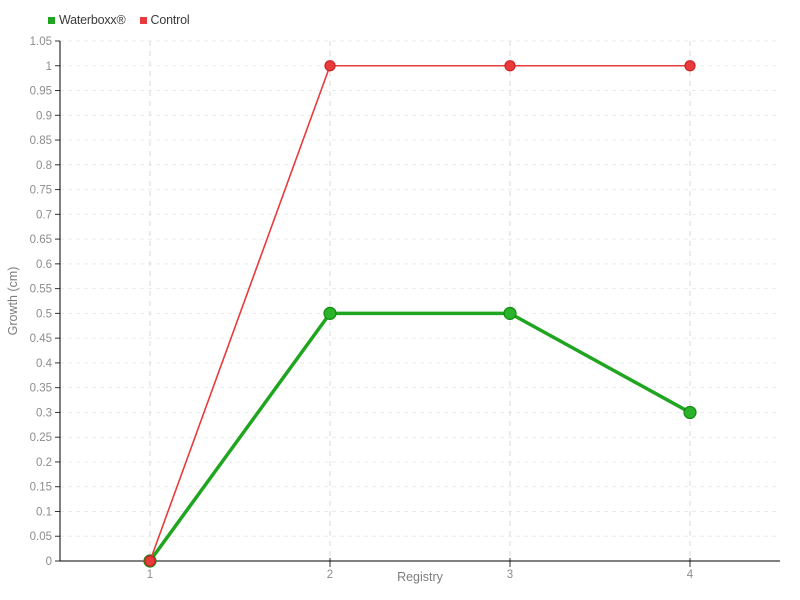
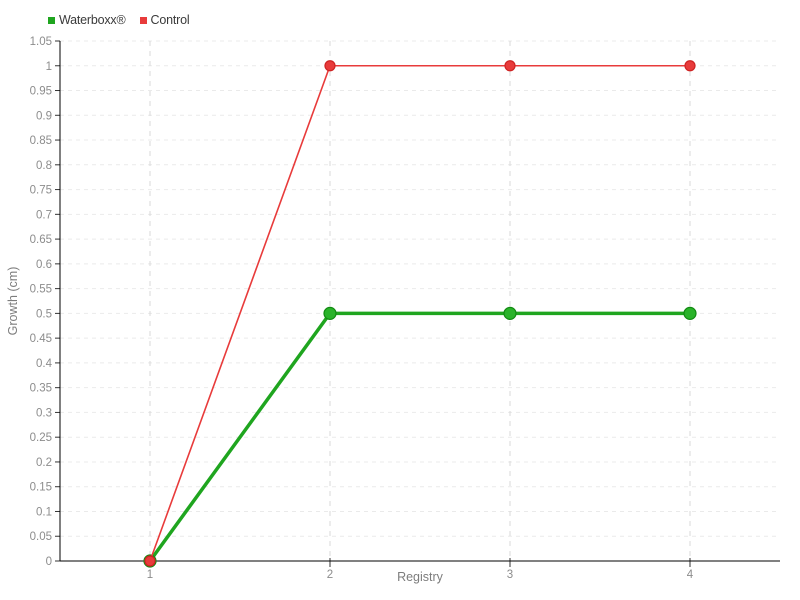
Waterboxx®/4: 0.3 -> 0.5
